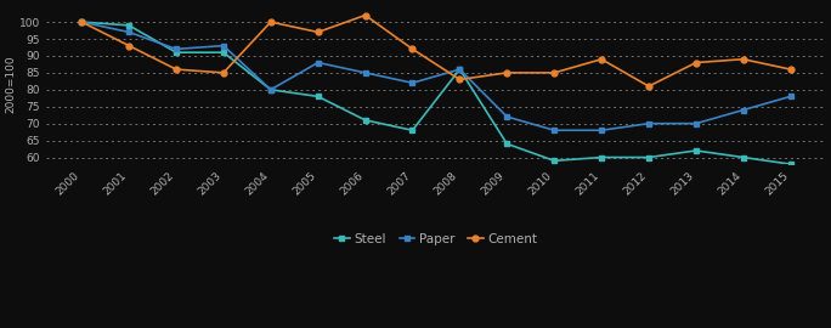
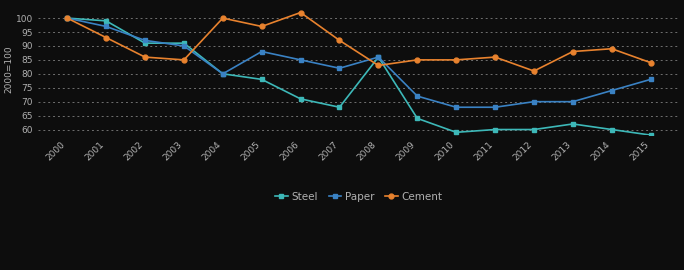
Paper/2003: 93 -> 90
Cement/2011: 89 -> 86
Cement/2015: 86 -> 84
